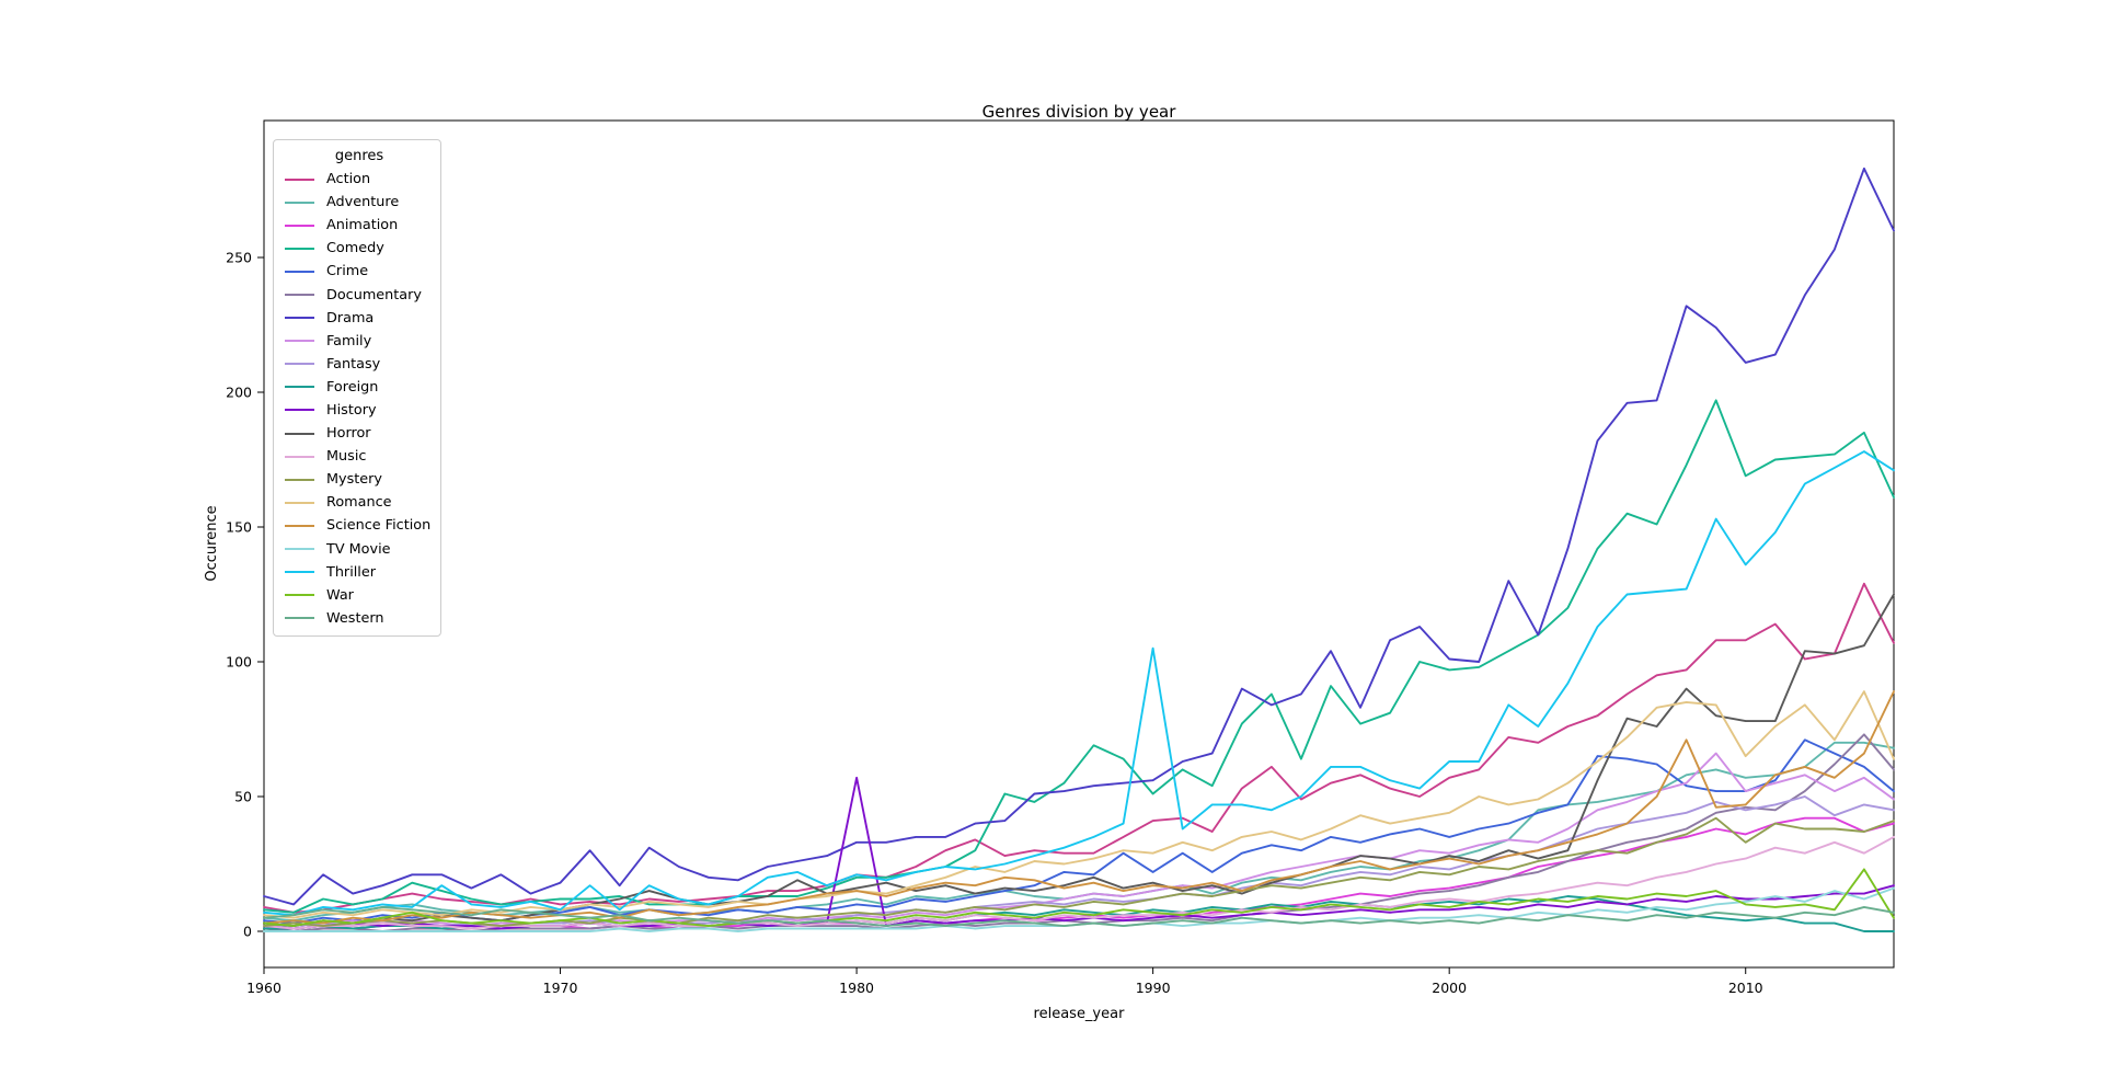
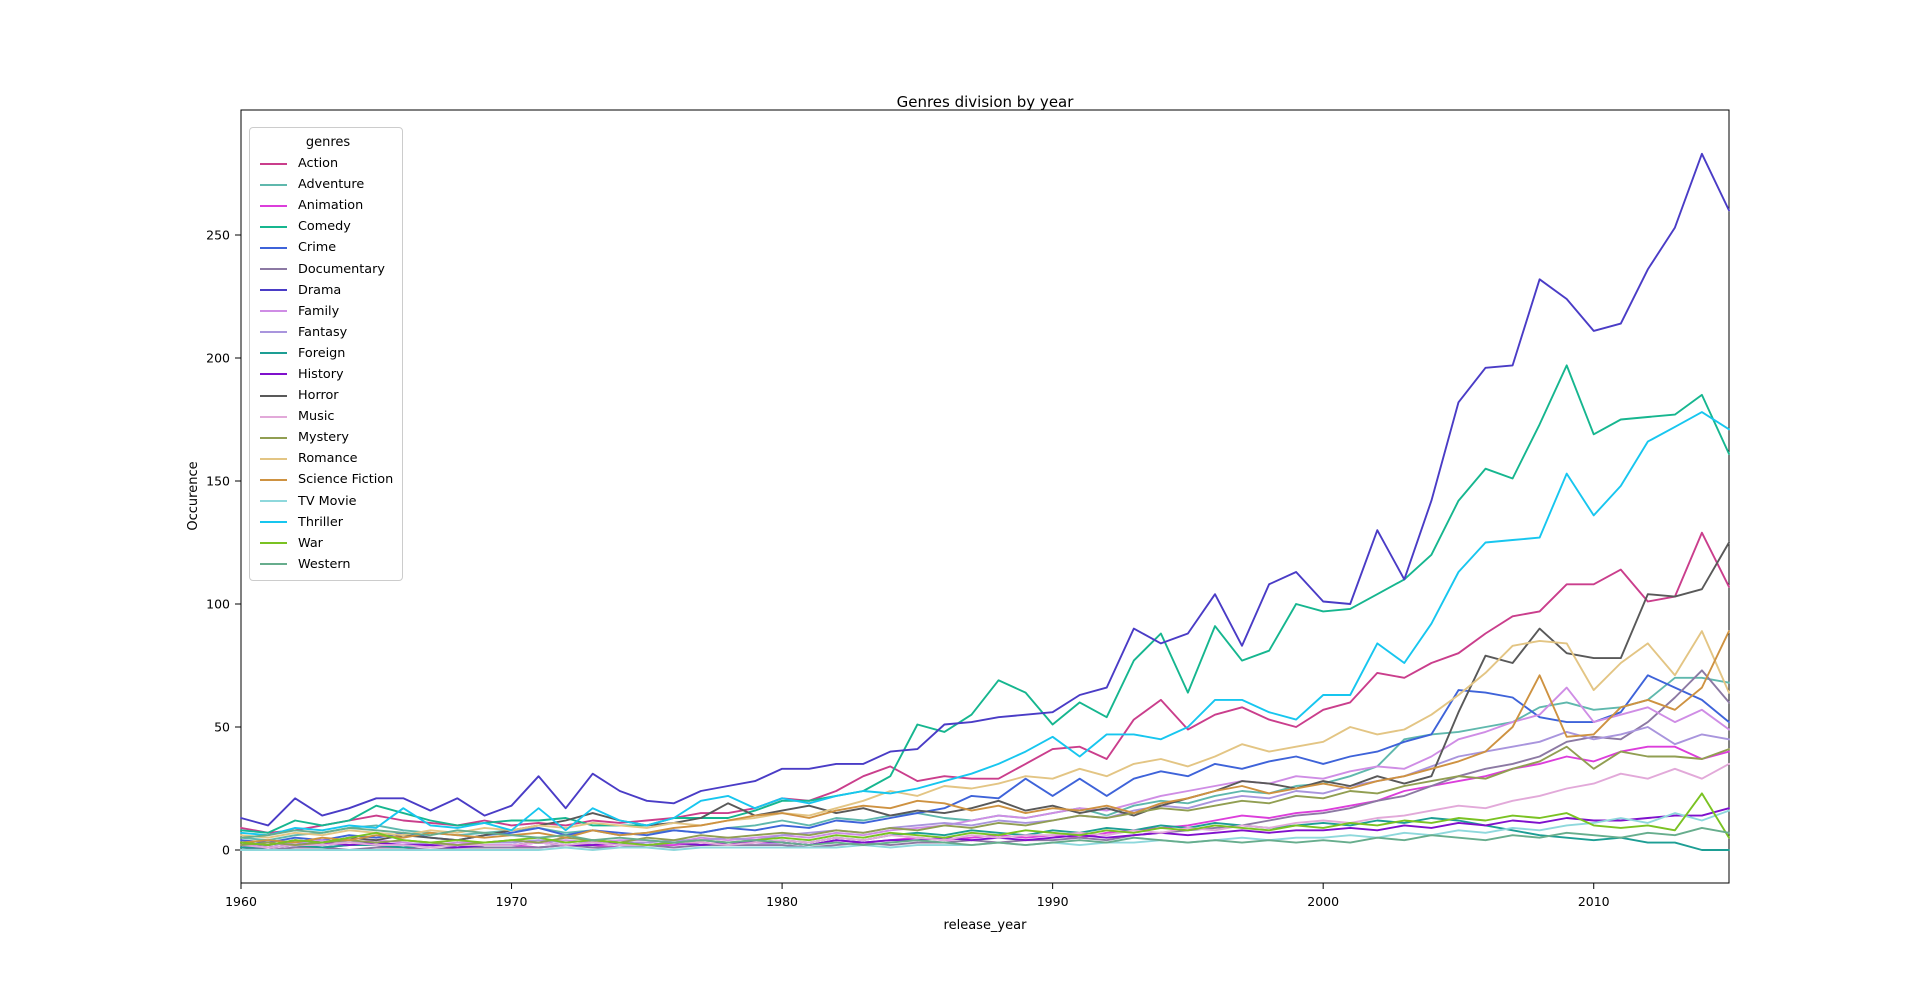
History/1980: 57 -> 3
Thriller/1990: 105 -> 46
